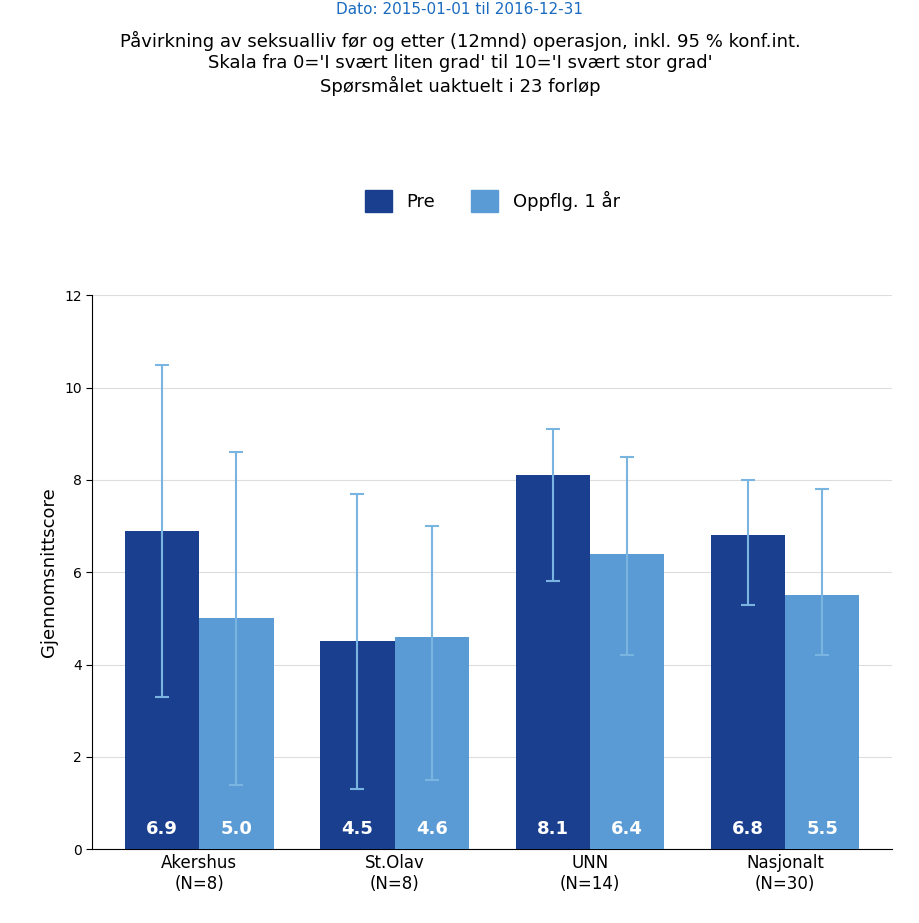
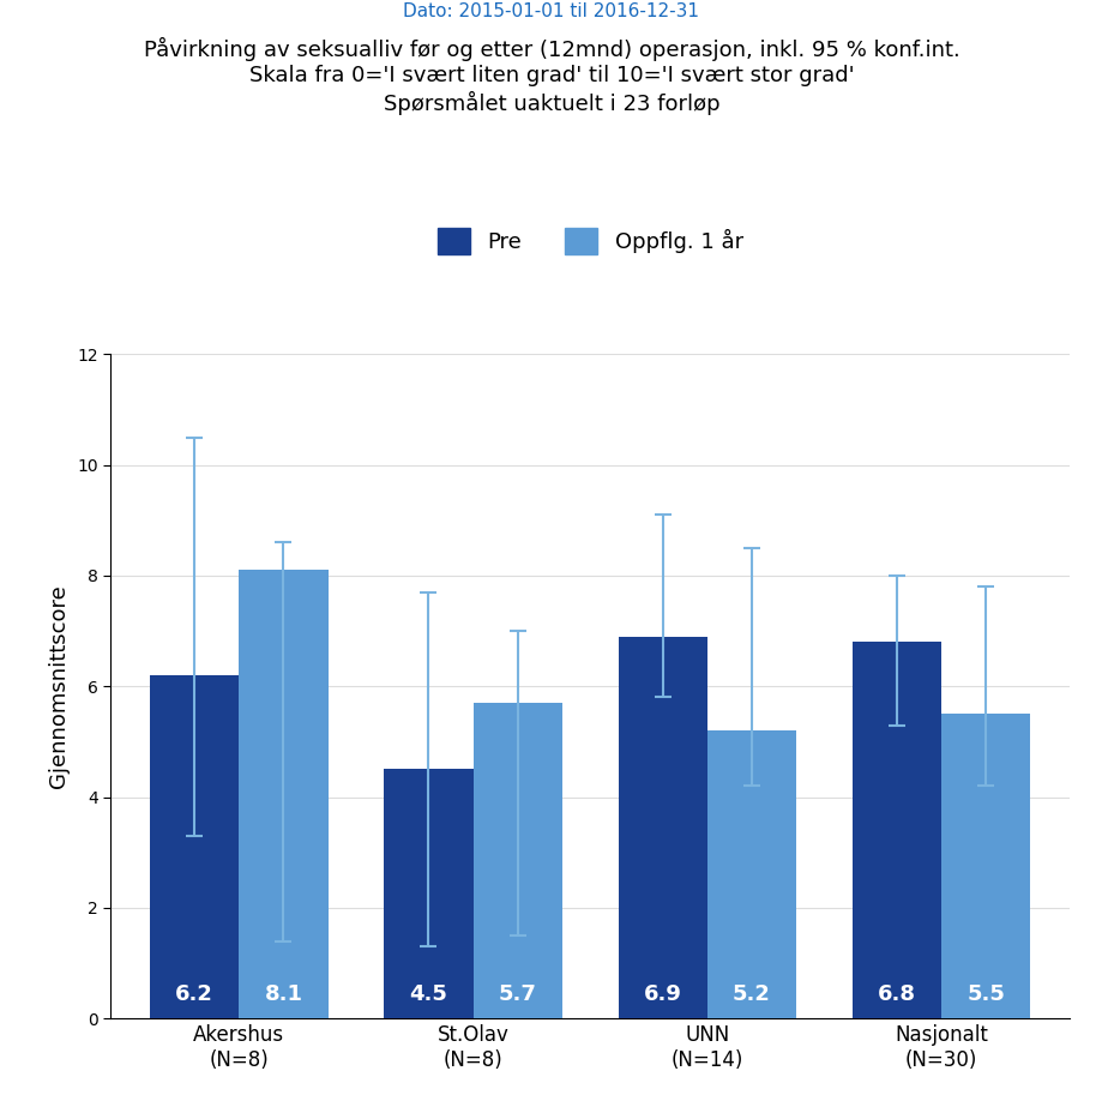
Pre/Akershus (N=8): 6.9 -> 6.2
Oppflg. 1 år/Akershus (N=8): 5.0 -> 8.1
Oppflg. 1 år/St.Olav (N=8): 4.6 -> 5.7
Pre/UNN (N=14): 8.1 -> 6.9
Oppflg. 1 år/UNN (N=14): 6.4 -> 5.2
